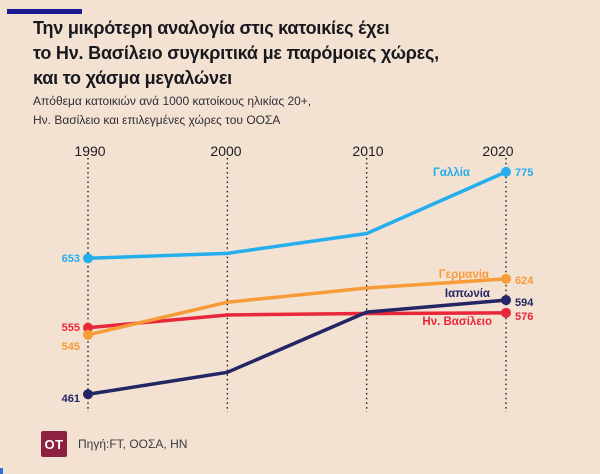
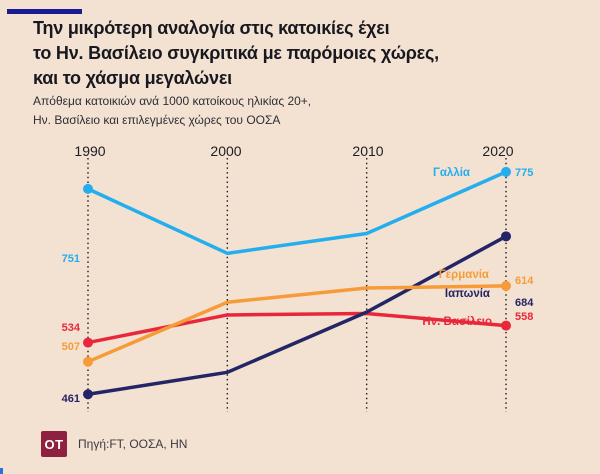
Γαλλία/1990: 653 -> 751
Γερμανία/1990: 545 -> 507
Ην. Βασίλειο/1990: 555 -> 534
Γερμανία/2020: 624 -> 614
Ιαπωνία/2020: 594 -> 684
Ην. Βασίλειο/2020: 576 -> 558
